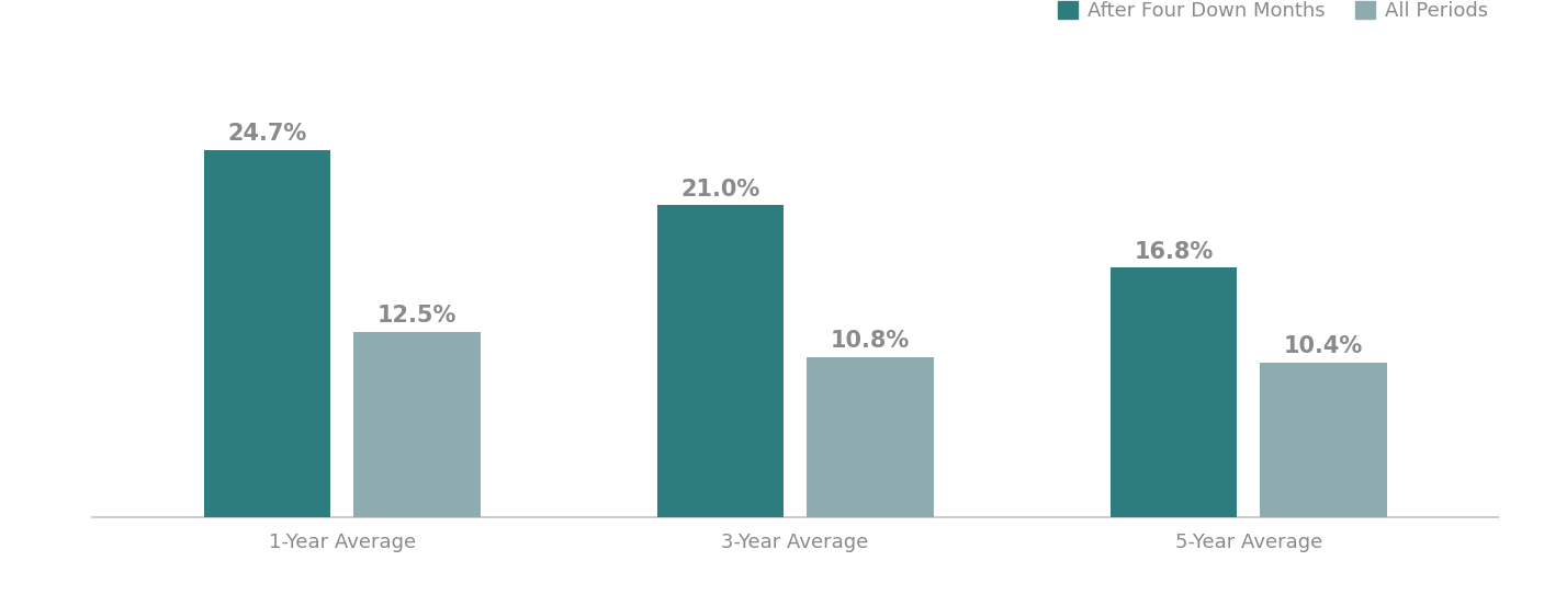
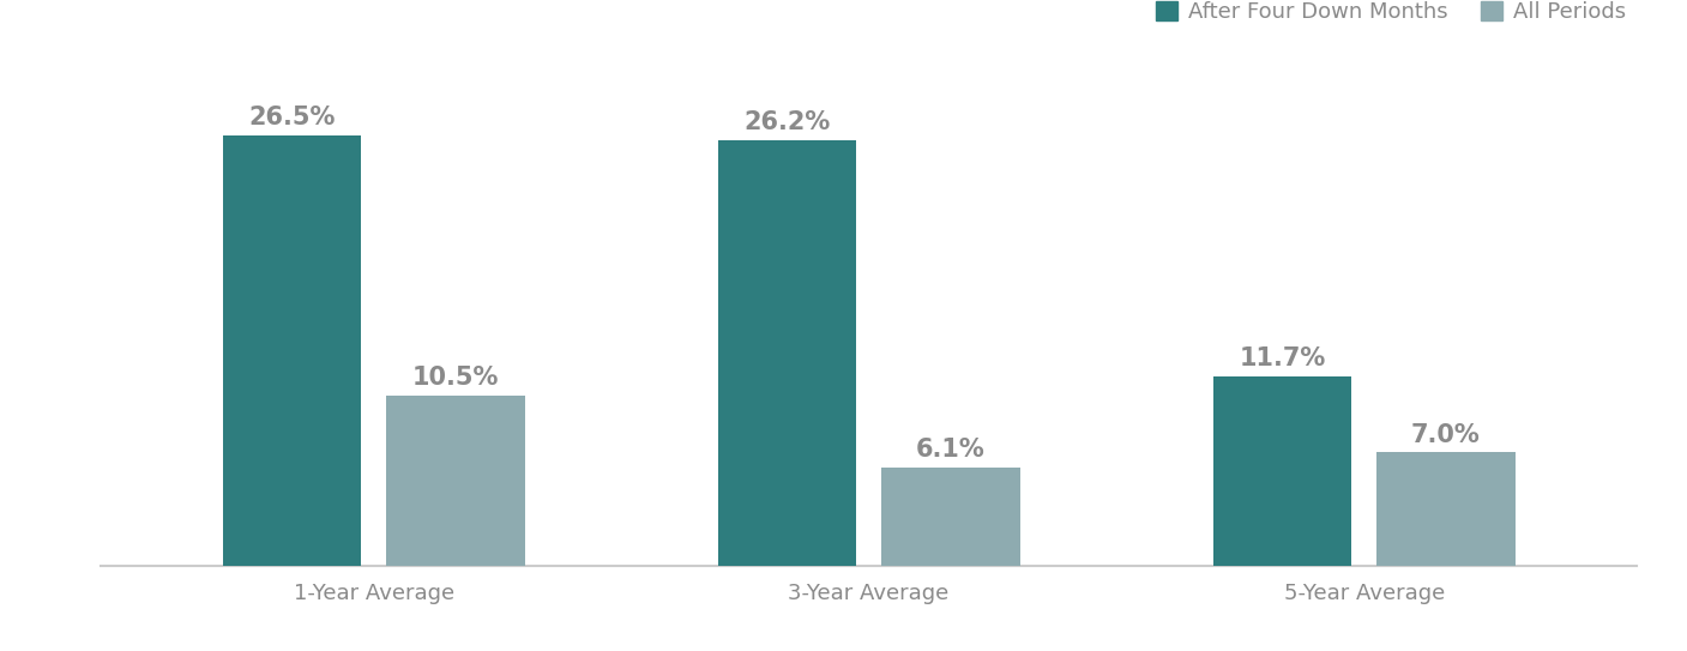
After Four Down Months/1-Year Average: 24.7% -> 26.5%
All Periods/1-Year Average: 12.5% -> 10.5%
After Four Down Months/3-Year Average: 21.0% -> 26.2%
All Periods/3-Year Average: 10.8% -> 6.1%
After Four Down Months/5-Year Average: 16.8% -> 11.7%
All Periods/5-Year Average: 10.4% -> 7.0%
